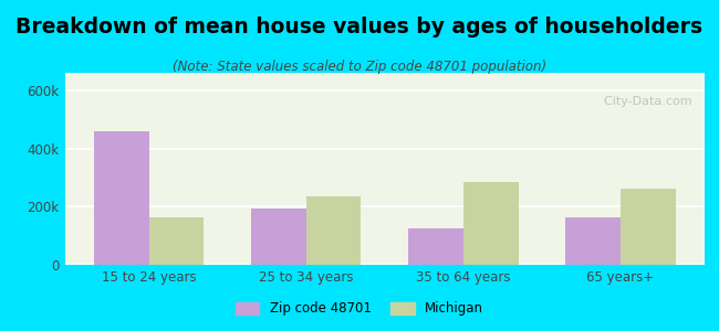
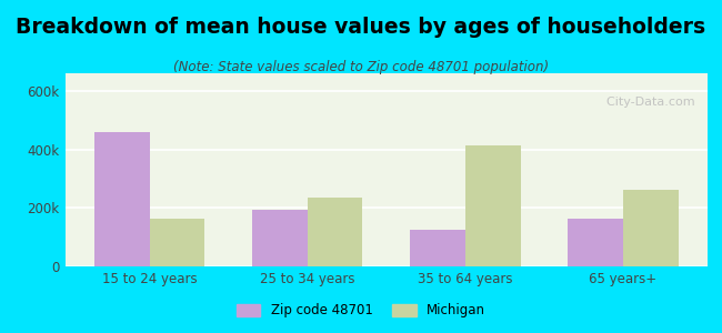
Michigan/35 to 64 years: 285k -> 415k
